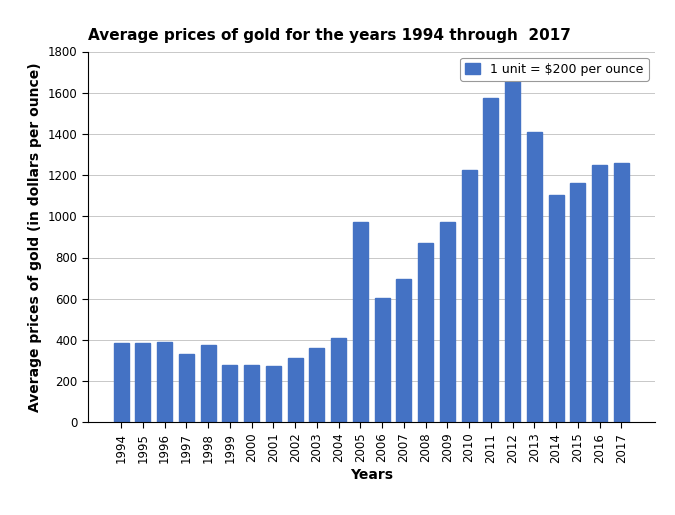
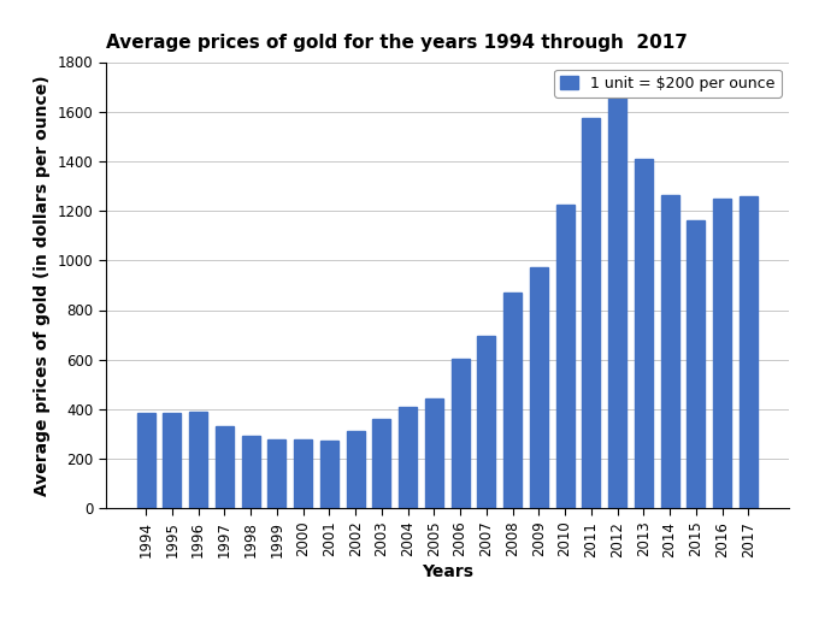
1998: 375 -> 294
2005: 970 -> 444
2014: 1105 -> 1266
